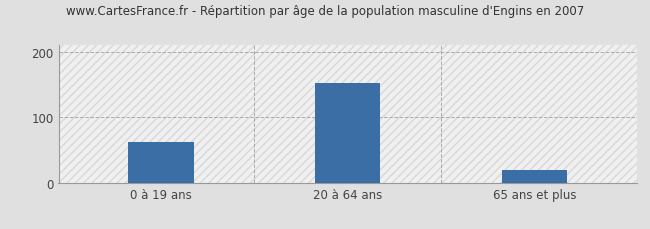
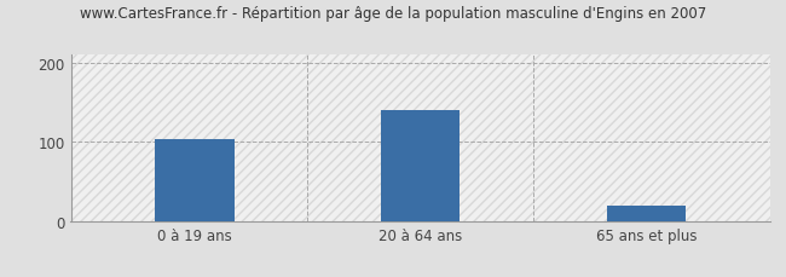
0 à 19 ans: 62 -> 104
20 à 64 ans: 152 -> 140
